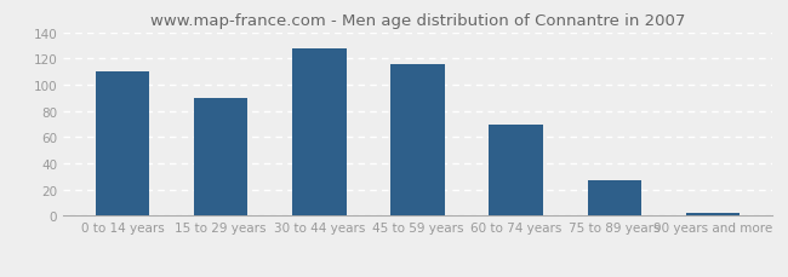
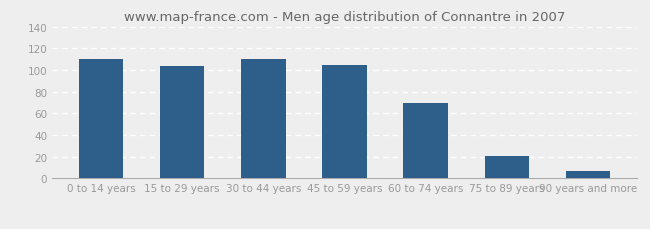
15 to 29 years: 90 -> 104
30 to 44 years: 128 -> 110
45 to 59 years: 116 -> 105
75 to 89 years: 27 -> 21
90 years and more: 2 -> 7
